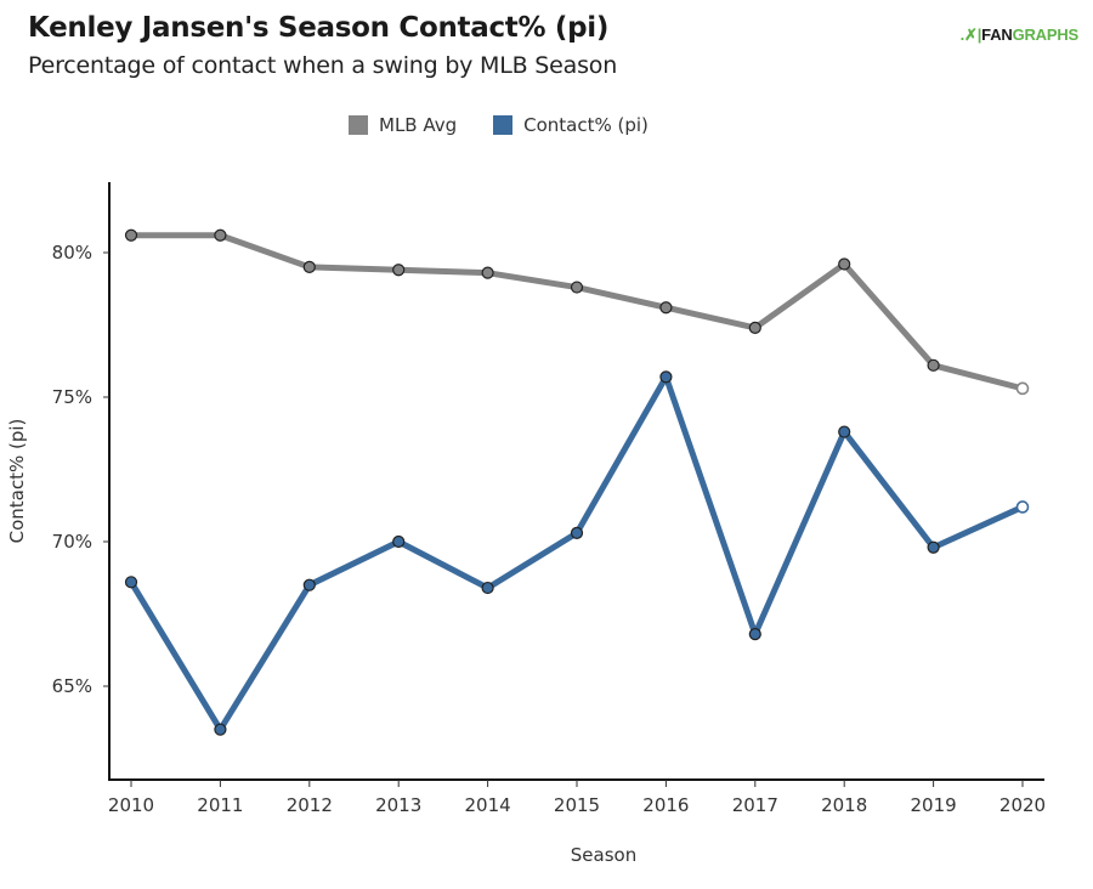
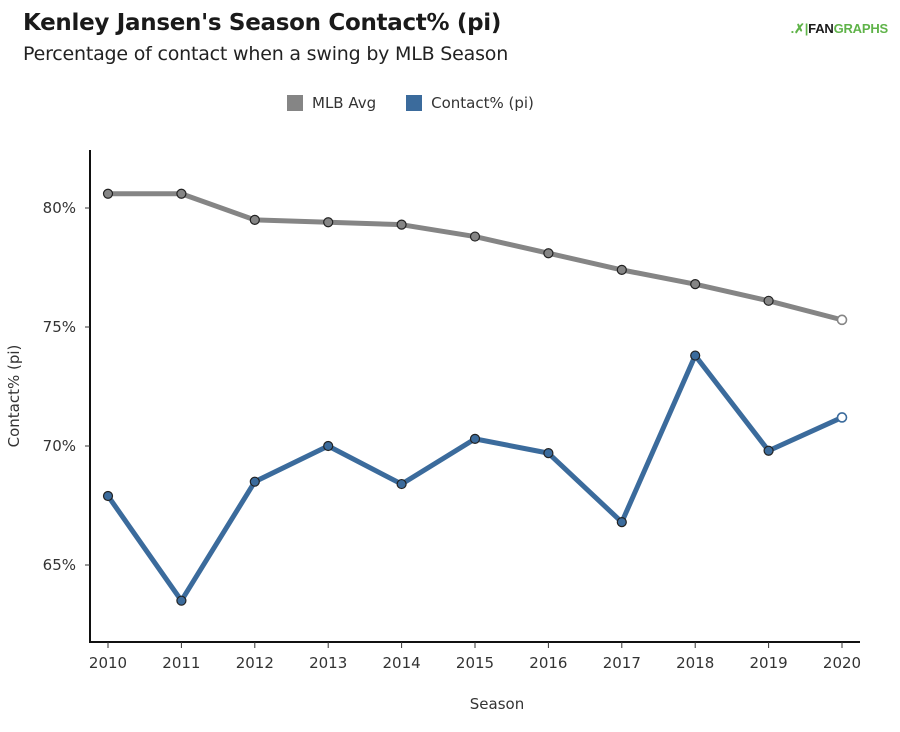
Contact% (pi)/2010: 68.6% -> 67.9%
Contact% (pi)/2016: 75.7% -> 69.7%
MLB Avg/2018: 79.6% -> 76.8%
